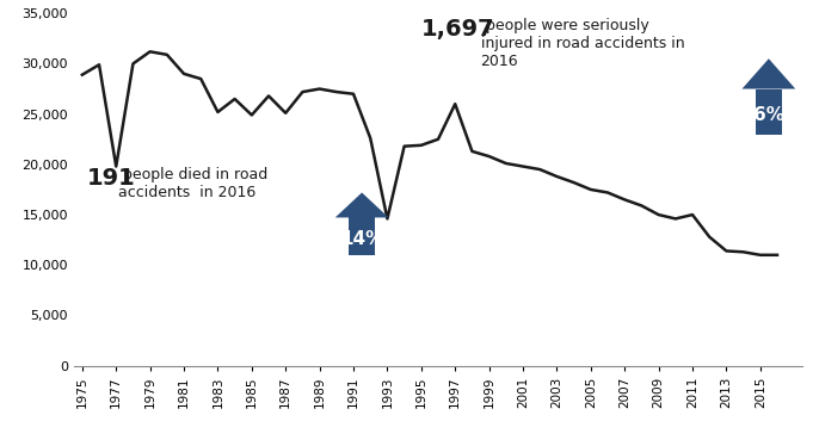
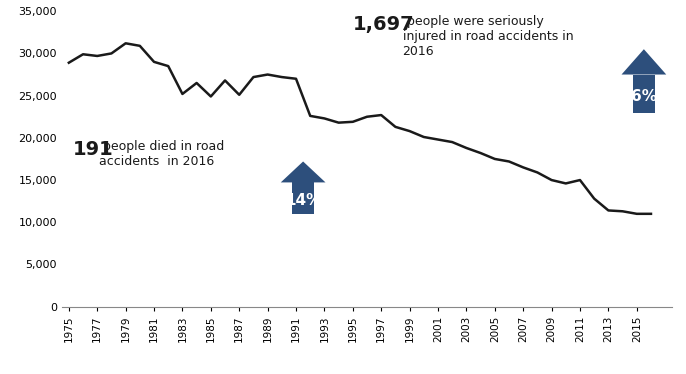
1977: 19,800 -> 29,700
1993: 14,600 -> 22,300
1997: 26,000 -> 22,700
